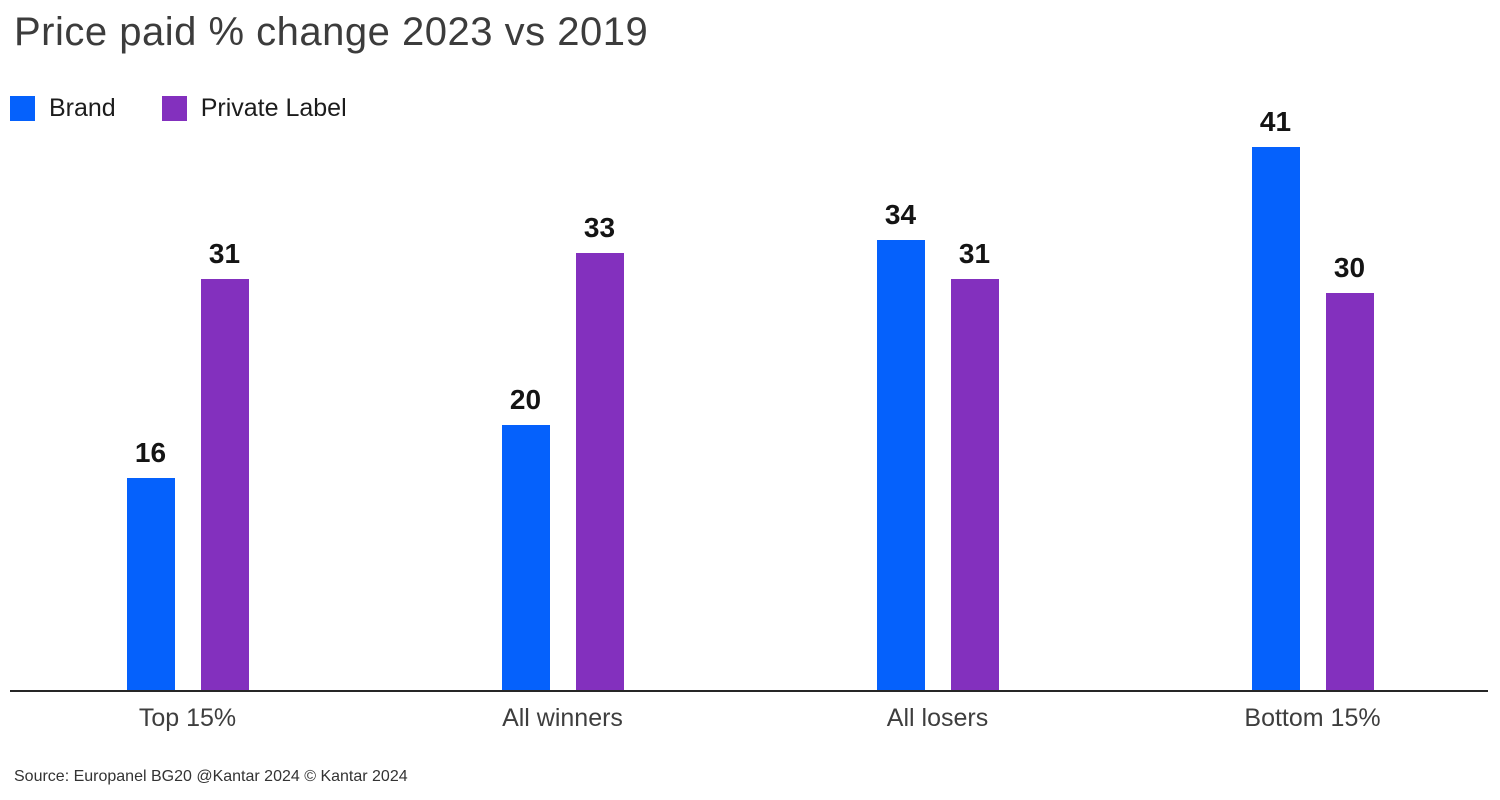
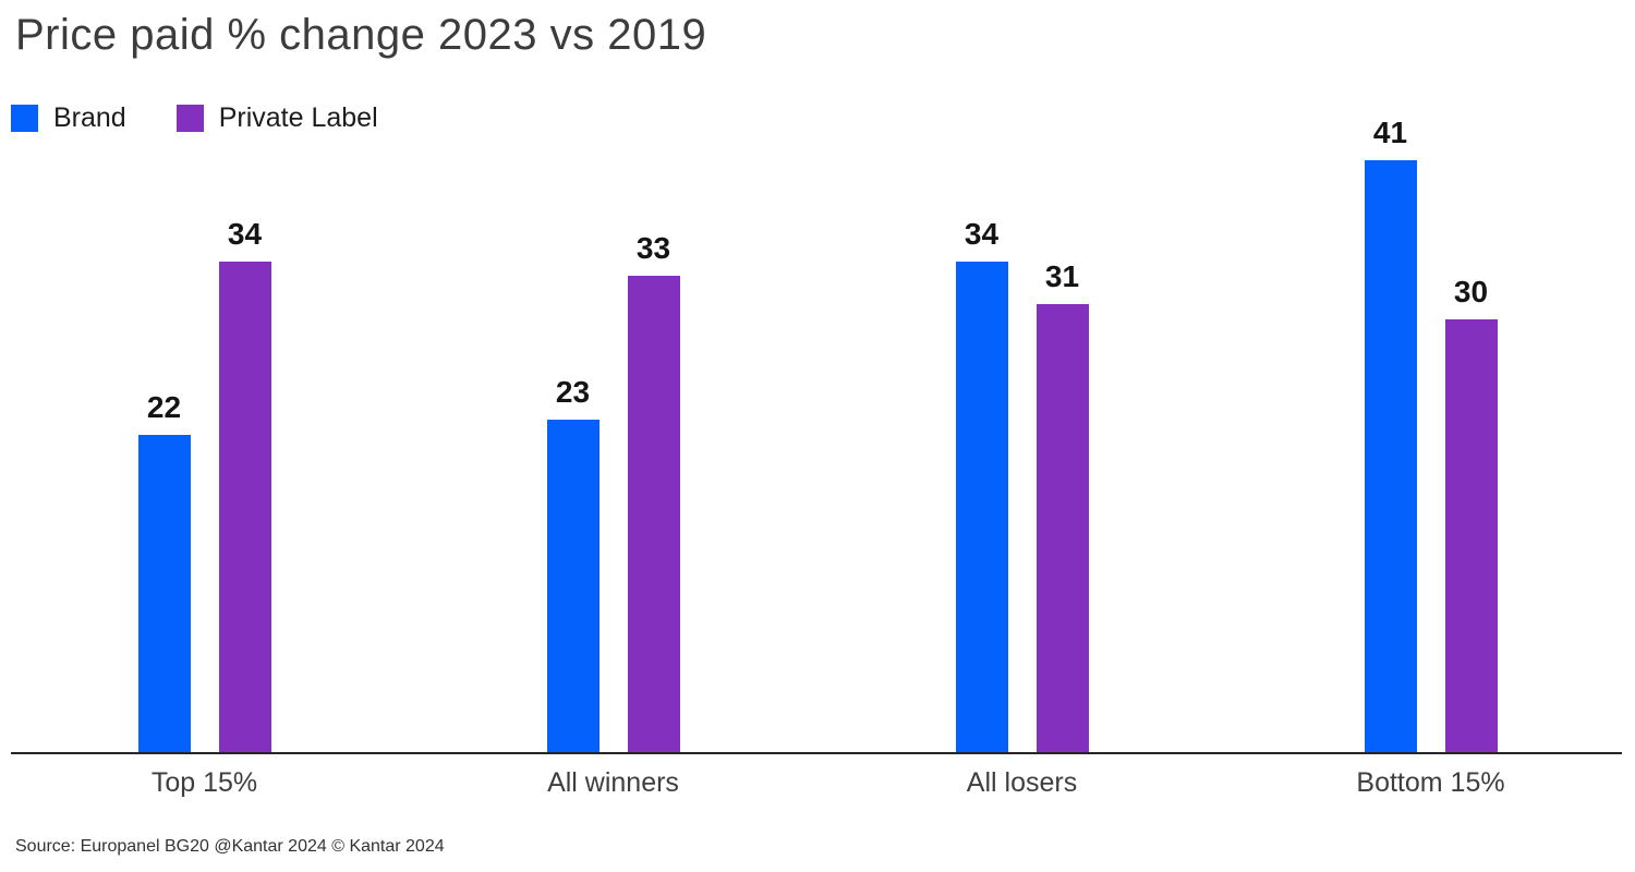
Brand/Top 15%: 16 -> 22
Private Label/Top 15%: 31 -> 34
Brand/All winners: 20 -> 23
